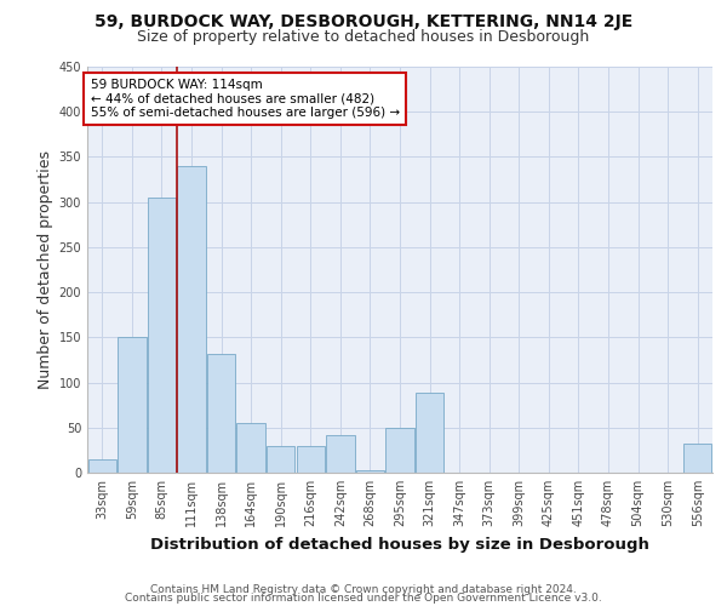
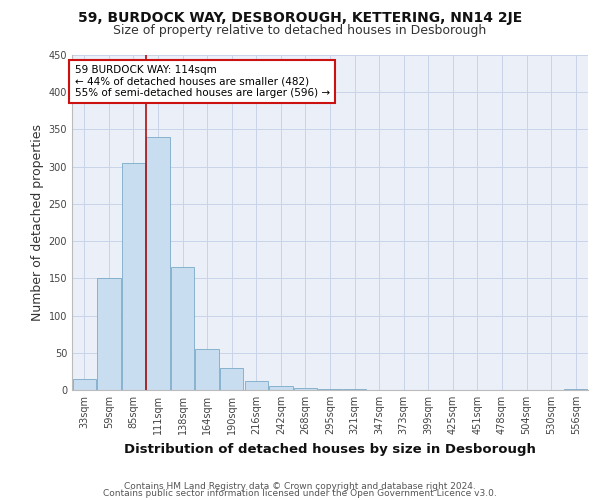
138sqm: 132 -> 165
216sqm: 30 -> 12
242sqm: 42 -> 6
295sqm: 50 -> 2
321sqm: 88 -> 2
556sqm: 32 -> 2
